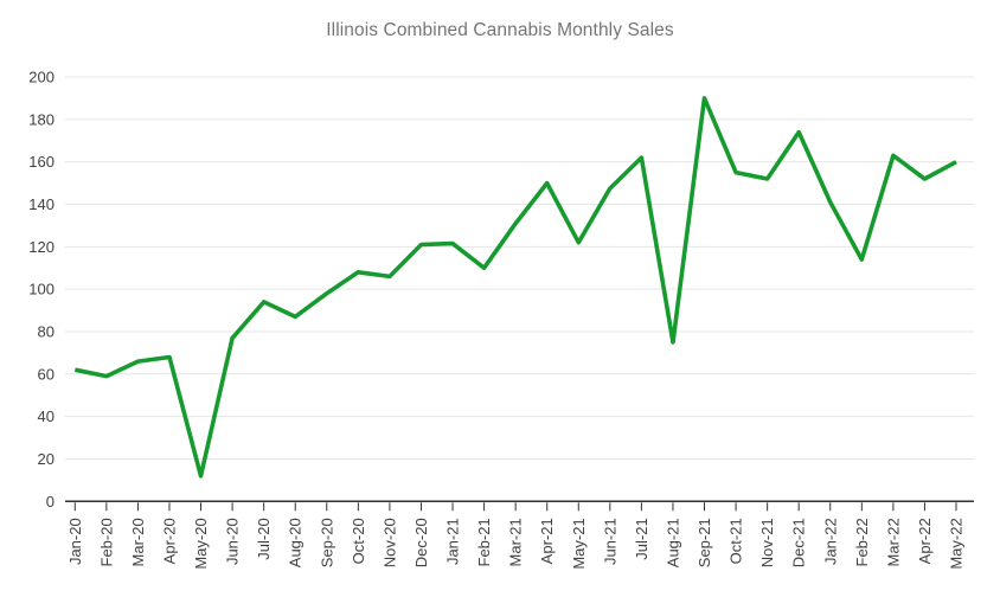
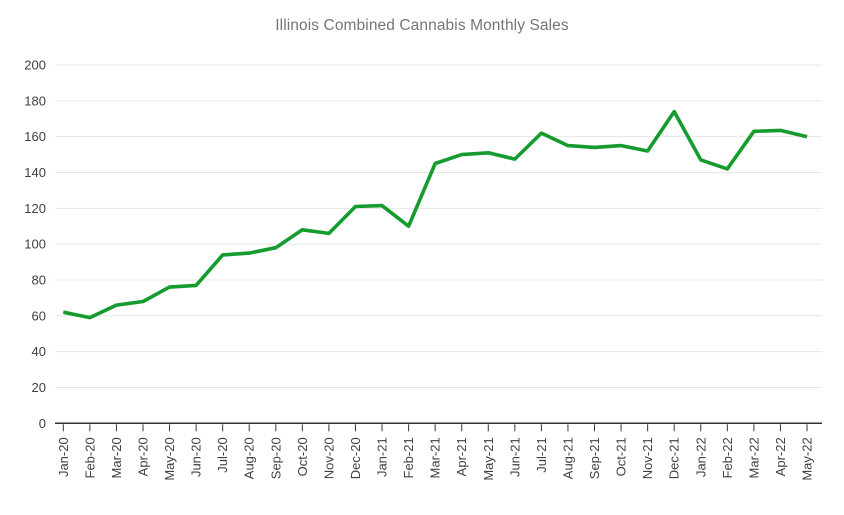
May-20: 12 -> 76
Aug-20: 87 -> 95
Mar-21: 131 -> 145
May-21: 122 -> 151
Aug-21: 75 -> 155
Sep-21: 190 -> 154
Jan-22: 141 -> 147
Feb-22: 114 -> 142
Apr-22: 152 -> 164
